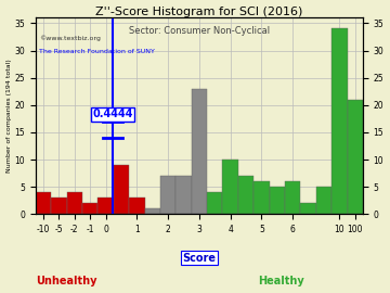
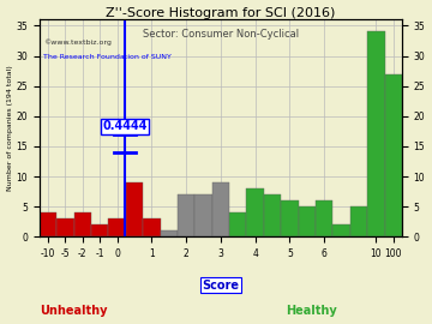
3: 23 -> 9
4: 10 -> 8
100: 21 -> 27
